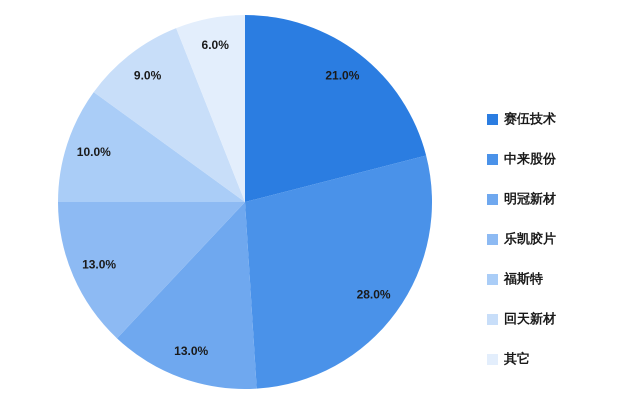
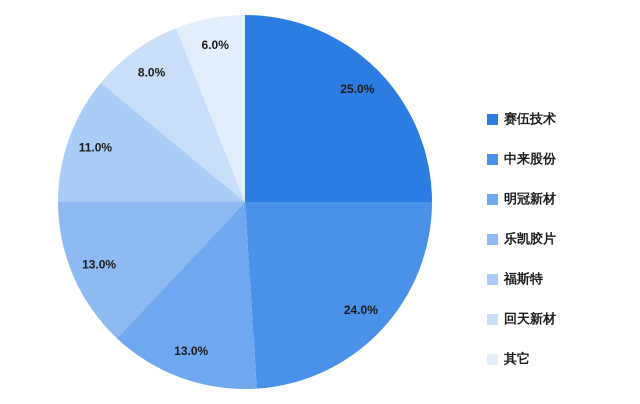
赛伍技术: 21.0% -> 25.0%
中来股份: 28.0% -> 24.0%
福斯特: 10.0% -> 11.0%
回天新材: 9.0% -> 8.0%
